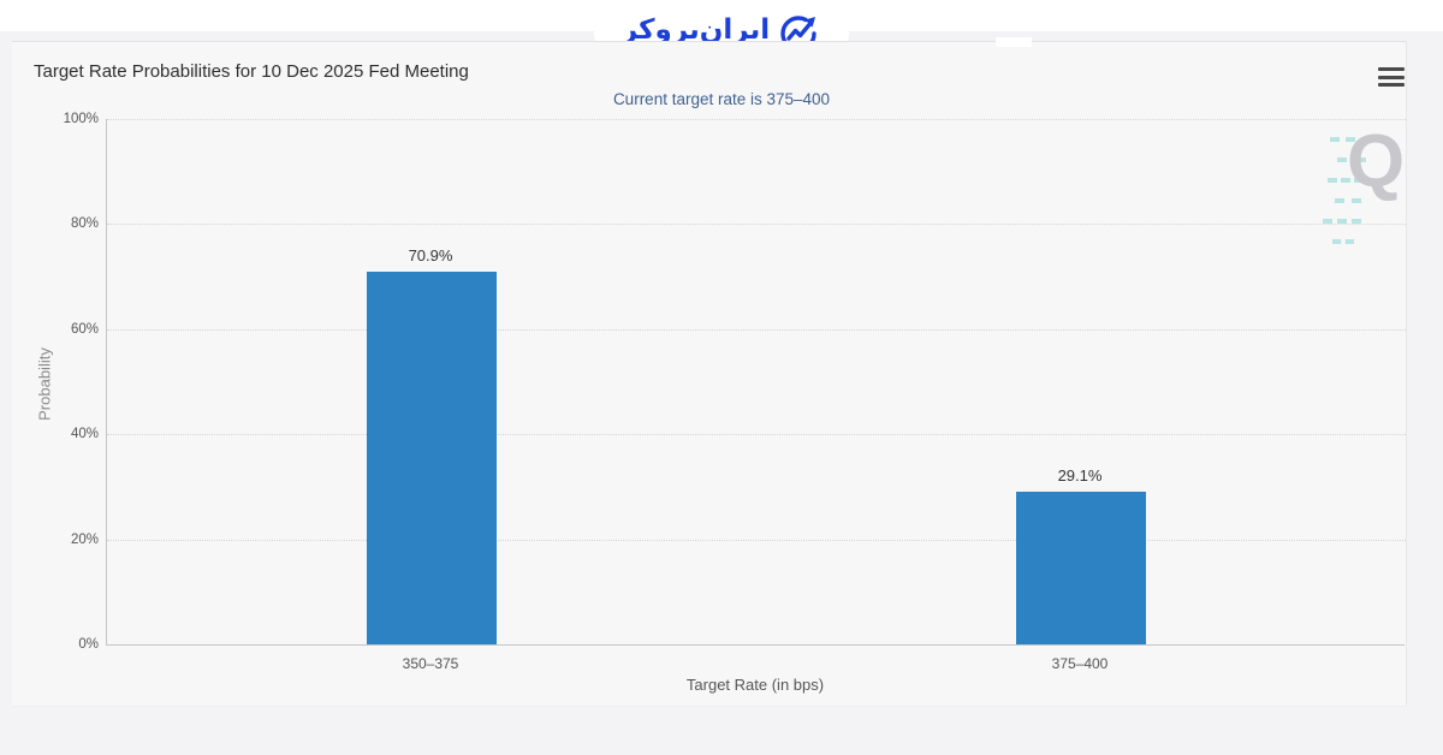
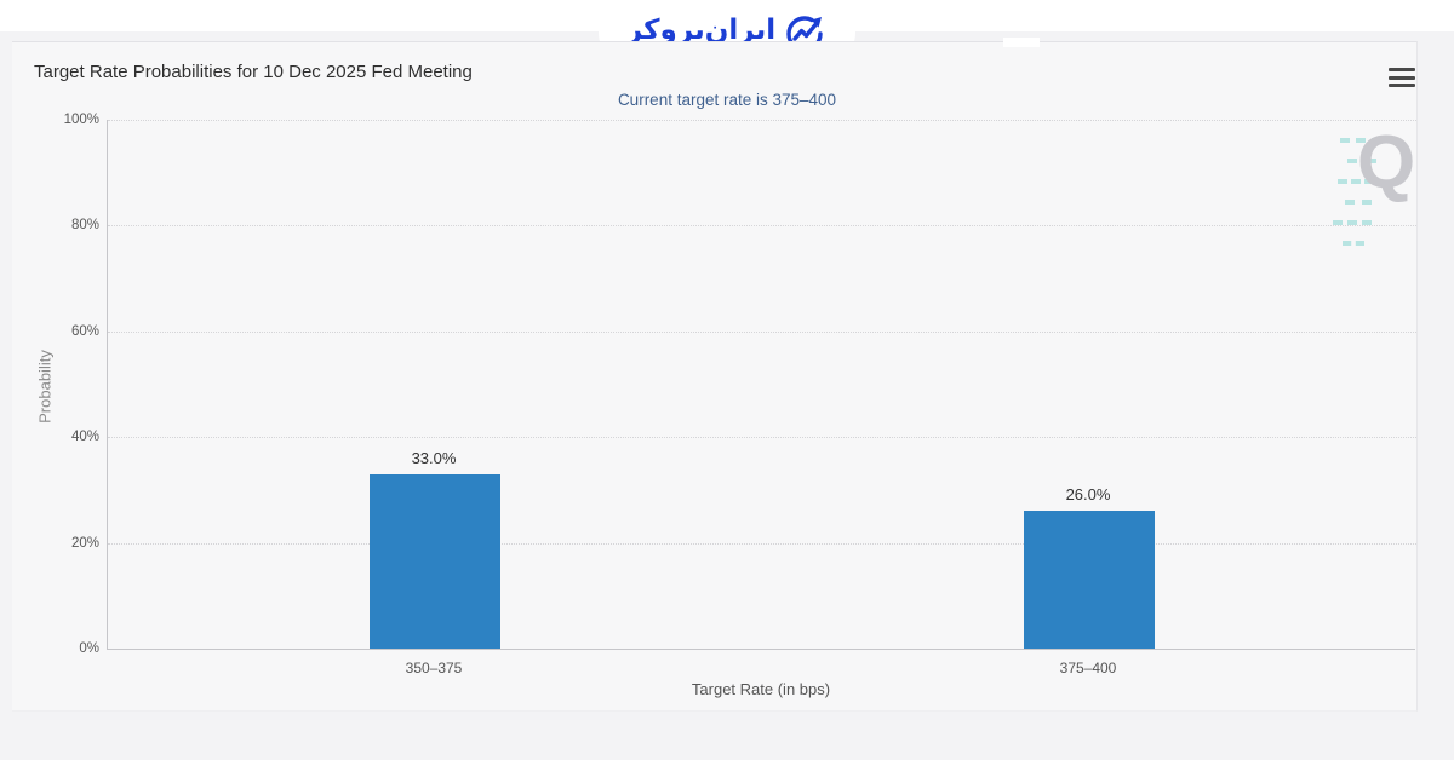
350–375: 70.9% -> 33.0%
375–400: 29.1% -> 26.0%
